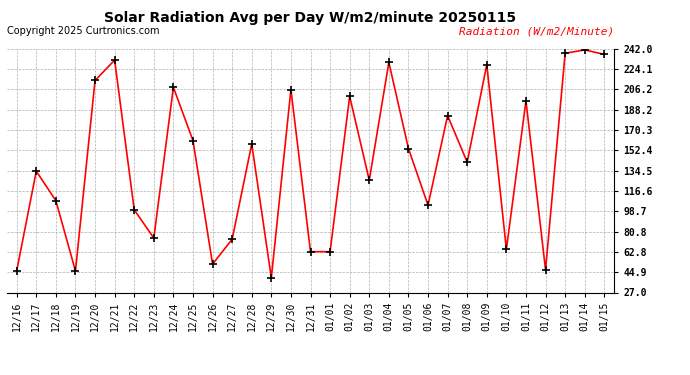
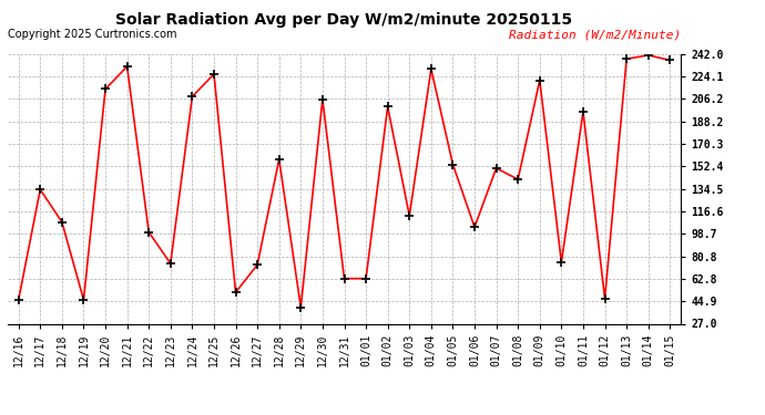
12/25: 161 -> 226
01/03: 126 -> 113
01/07: 183 -> 151
01/09: 228 -> 221
01/10: 65 -> 76
